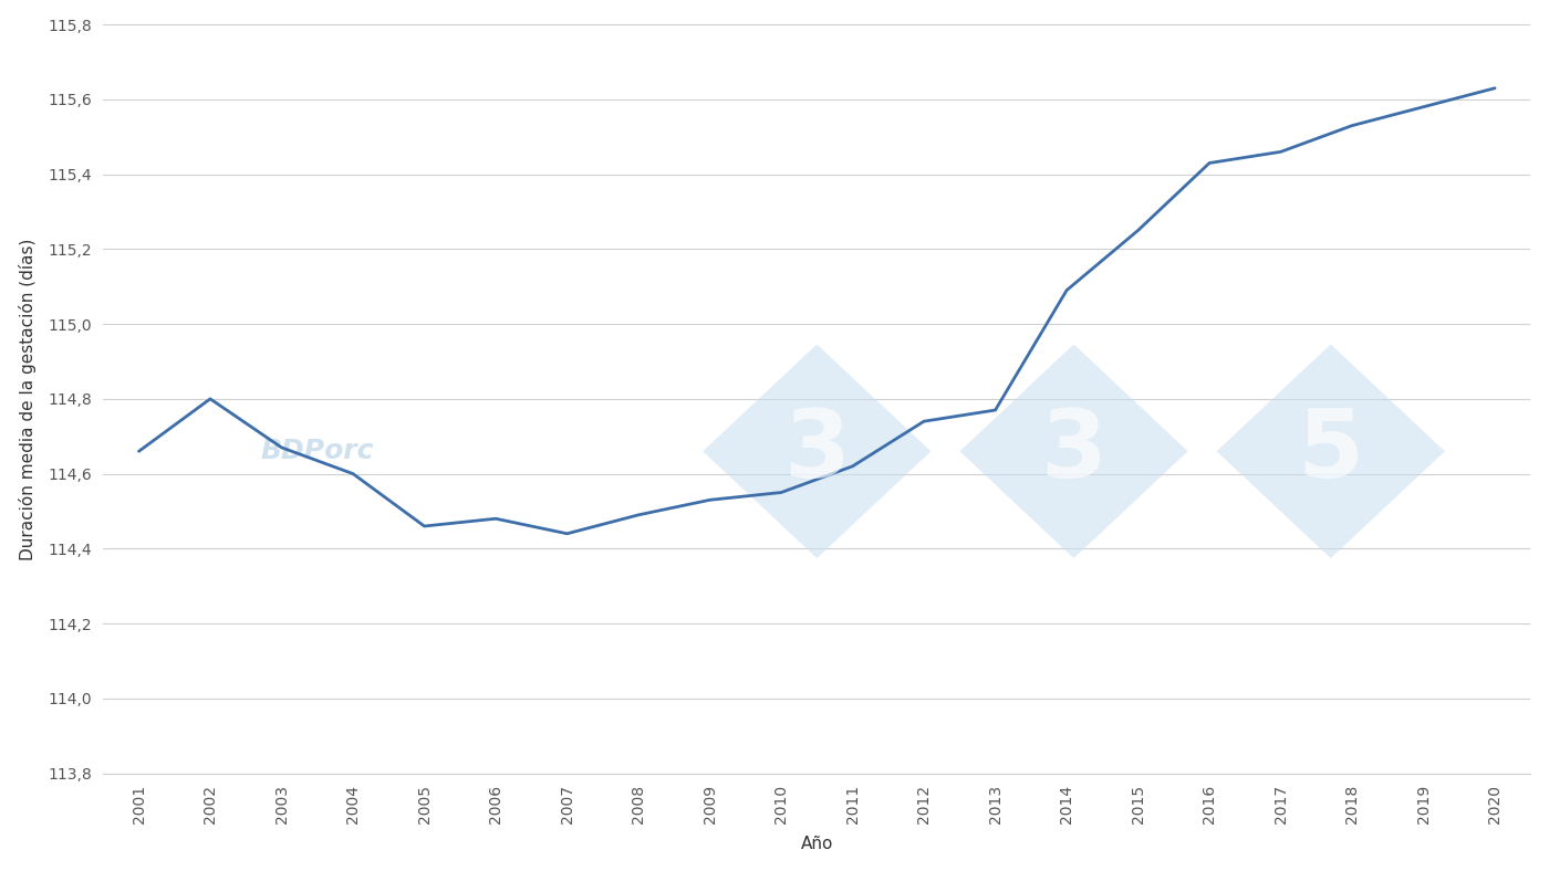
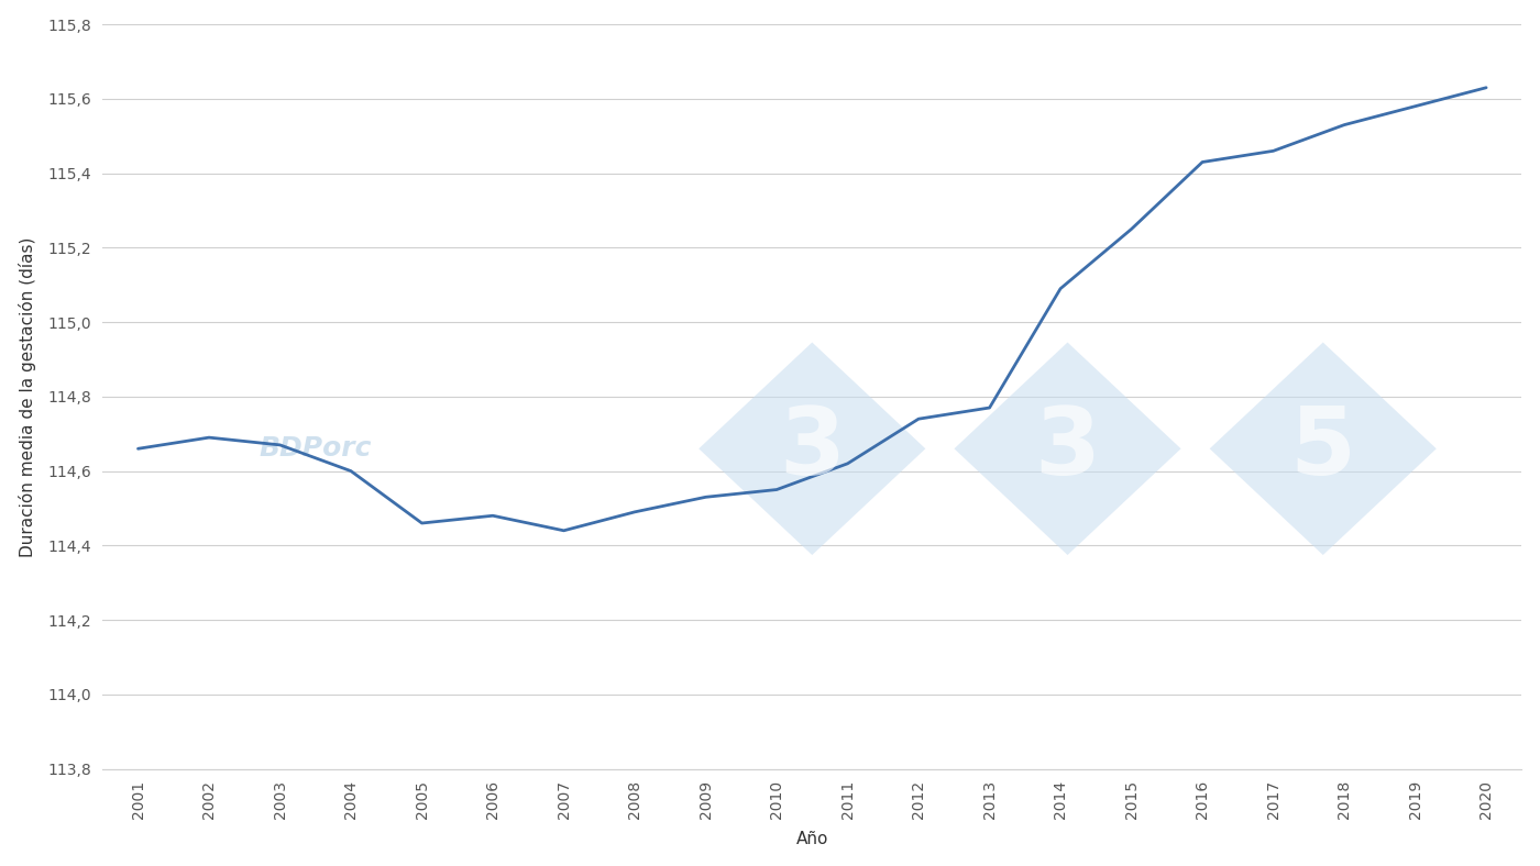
2002: 114,80 -> 114,69
